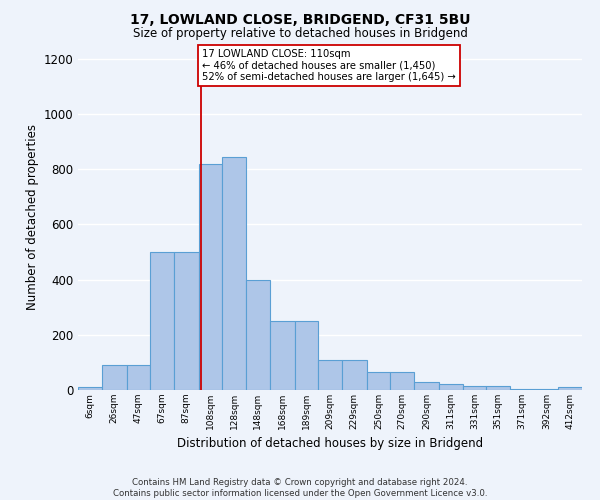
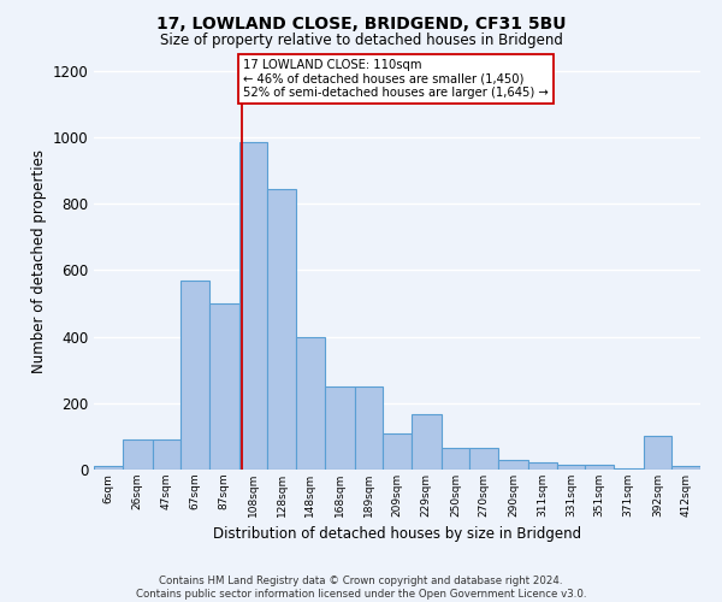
67sqm: 500 -> 570
108sqm: 820 -> 985
229sqm: 110 -> 165
392sqm: 2 -> 100
